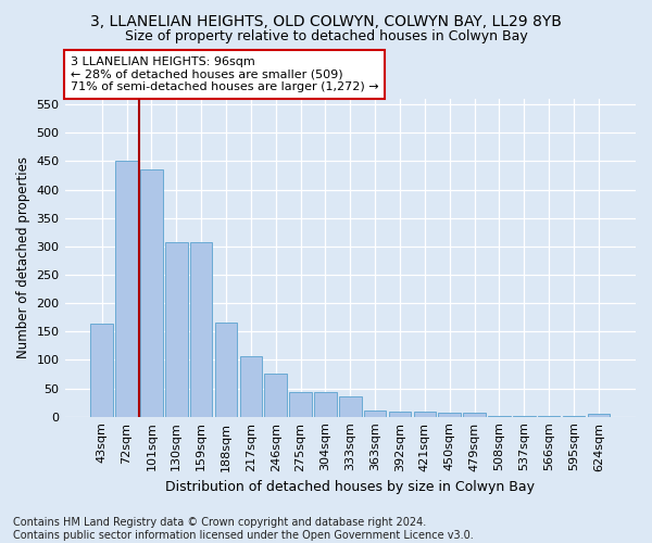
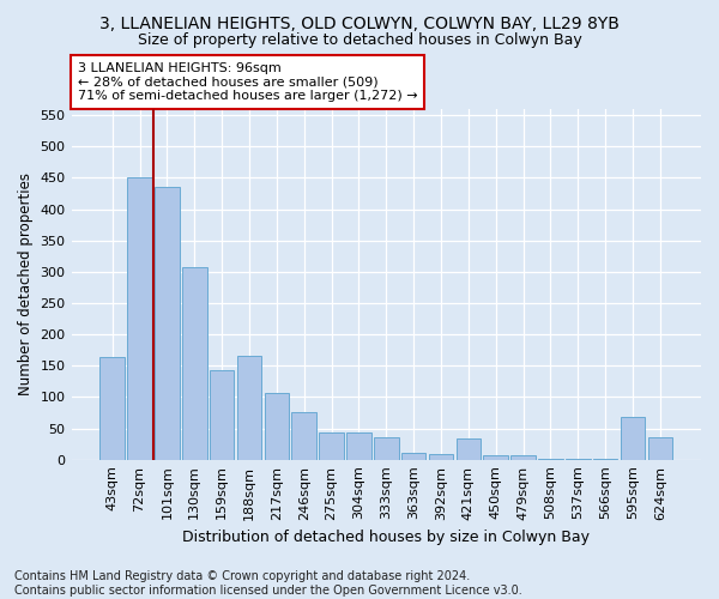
159sqm: 307 -> 142
421sqm: 8 -> 34
595sqm: 1 -> 68
624sqm: 5 -> 36
